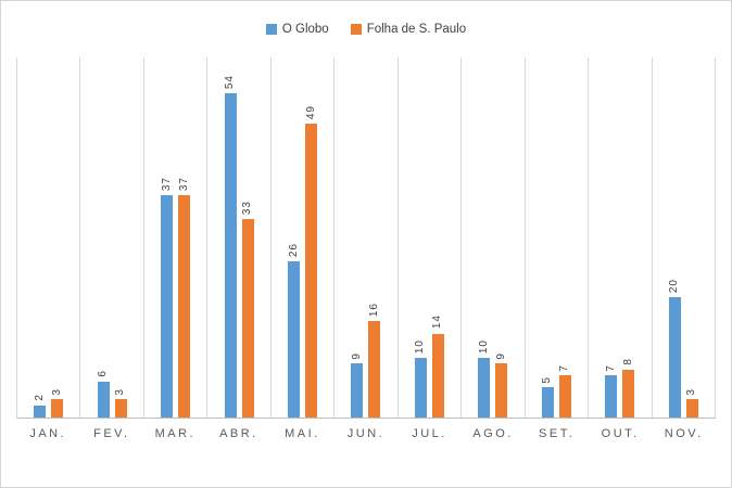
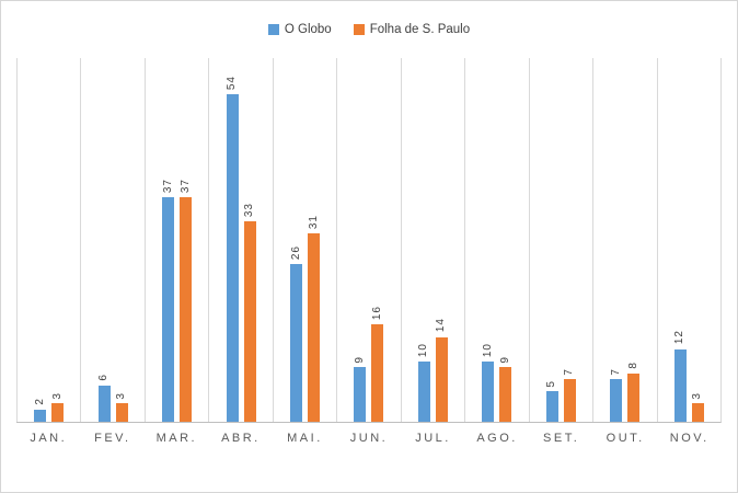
Folha de S. Paulo/MAI.: 49 -> 31
O Globo/NOV.: 20 -> 12
